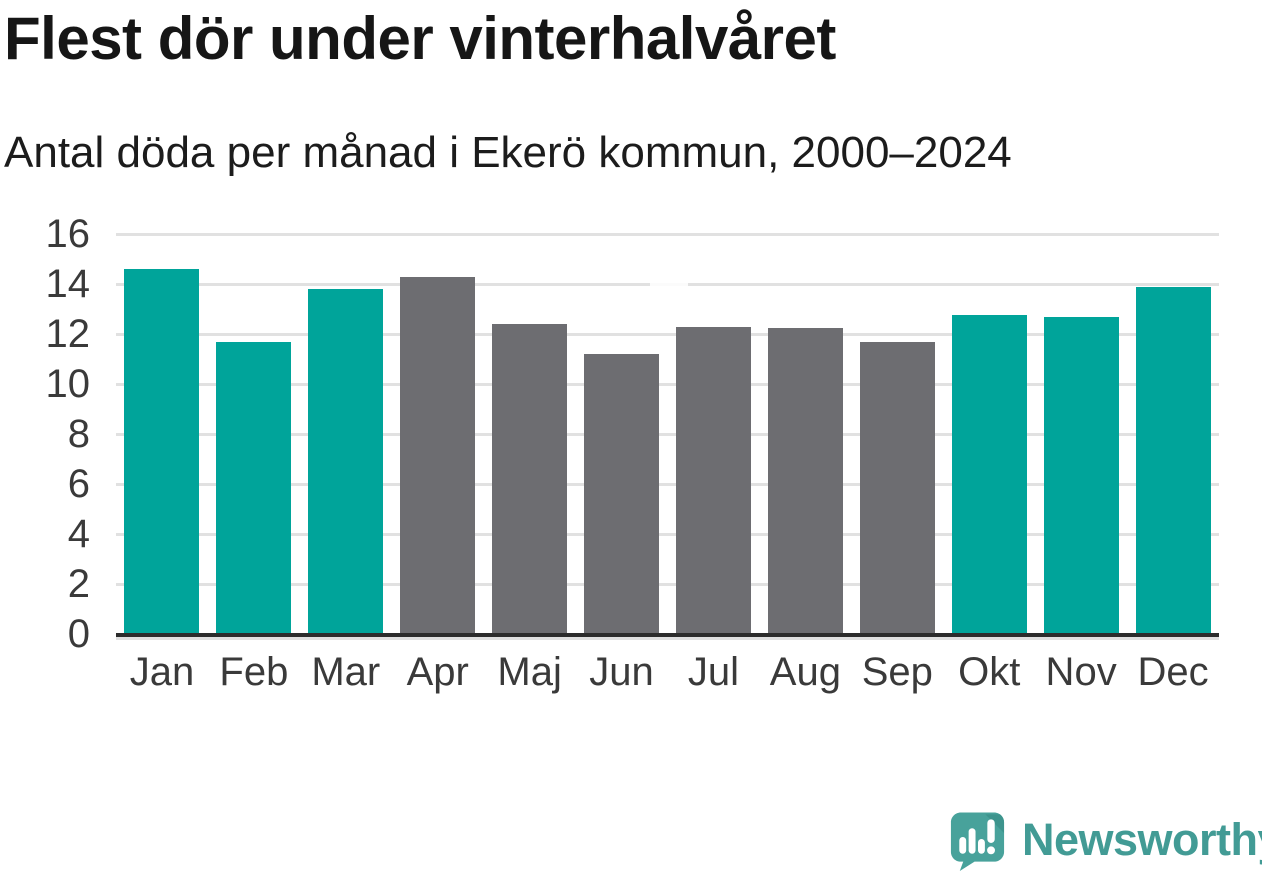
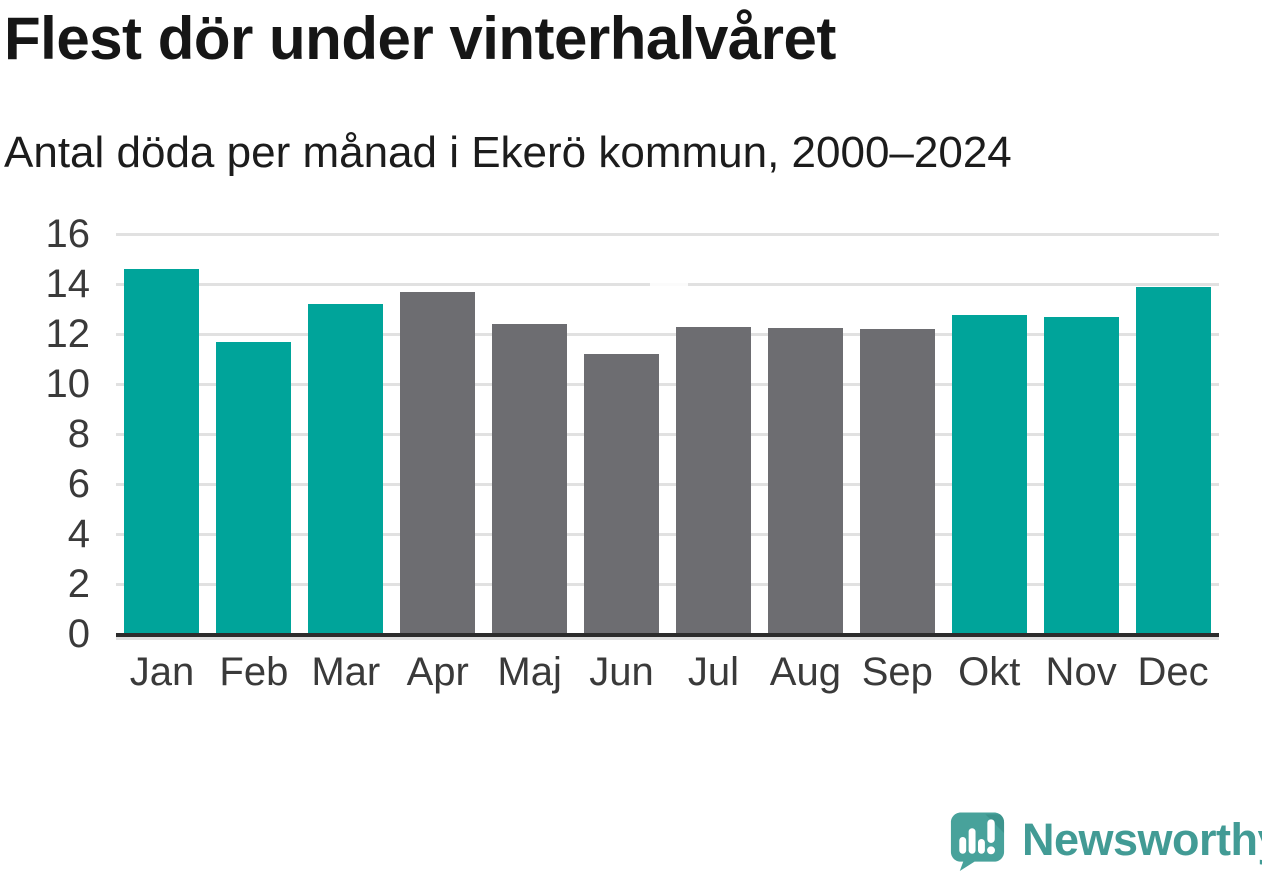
Mar: 13.8 -> 13.2
Apr: 14.3 -> 13.7
Sep: 11.7 -> 12.2
